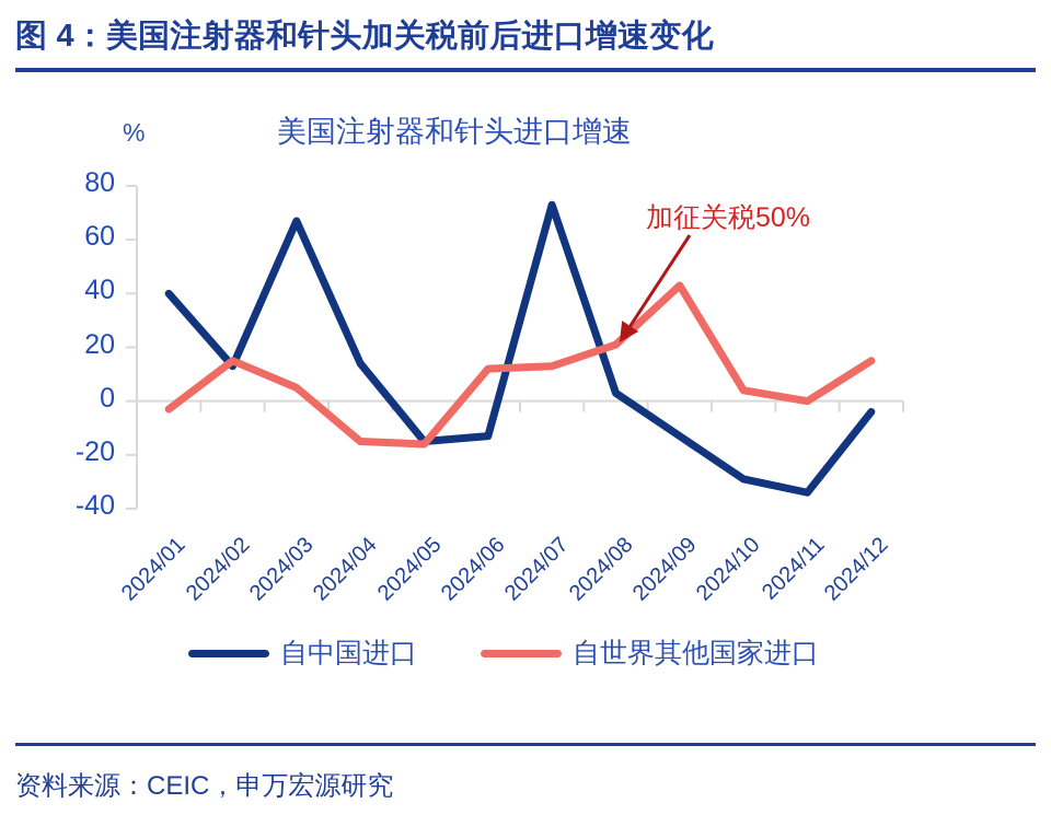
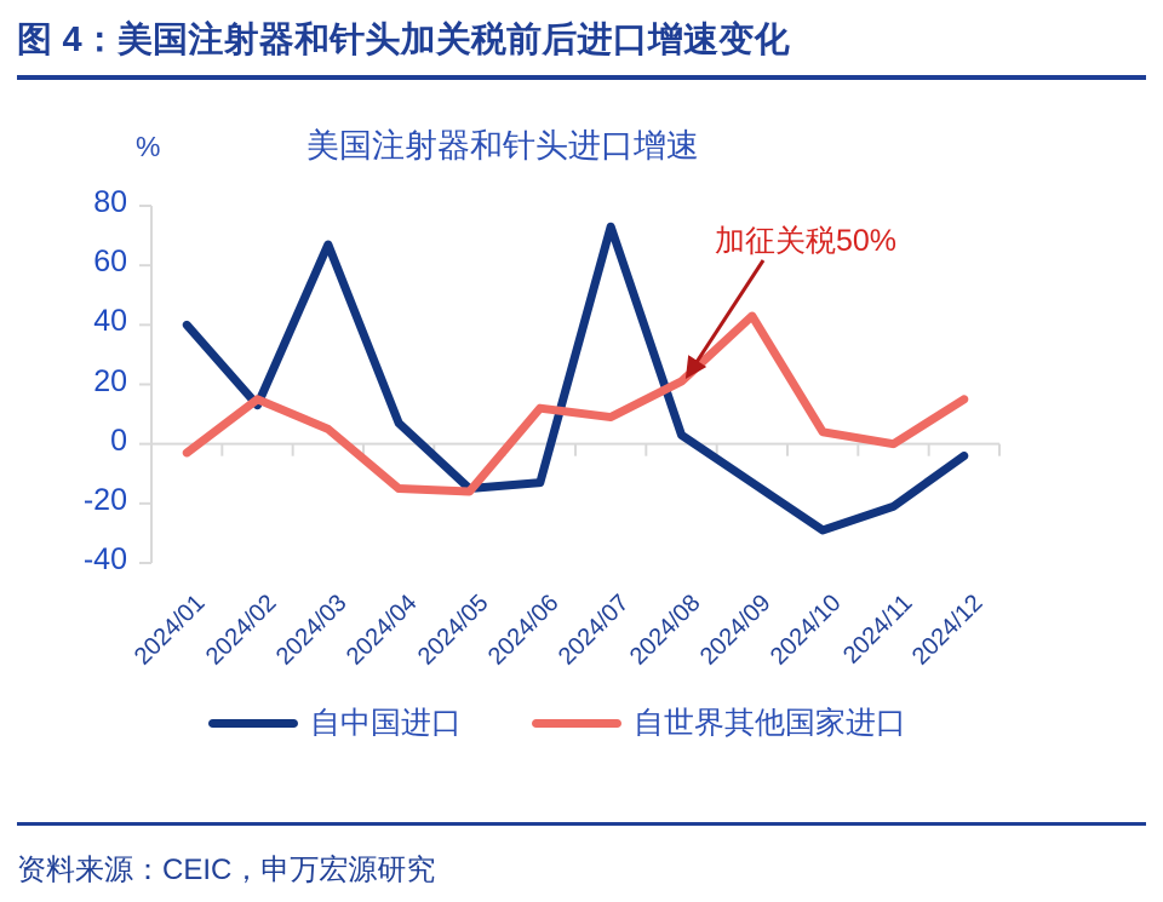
自中国进口/2024/04: 14 -> 7
自世界其他国家进口/2024/07: 13 -> 9
自中国进口/2024/11: -34 -> -21
